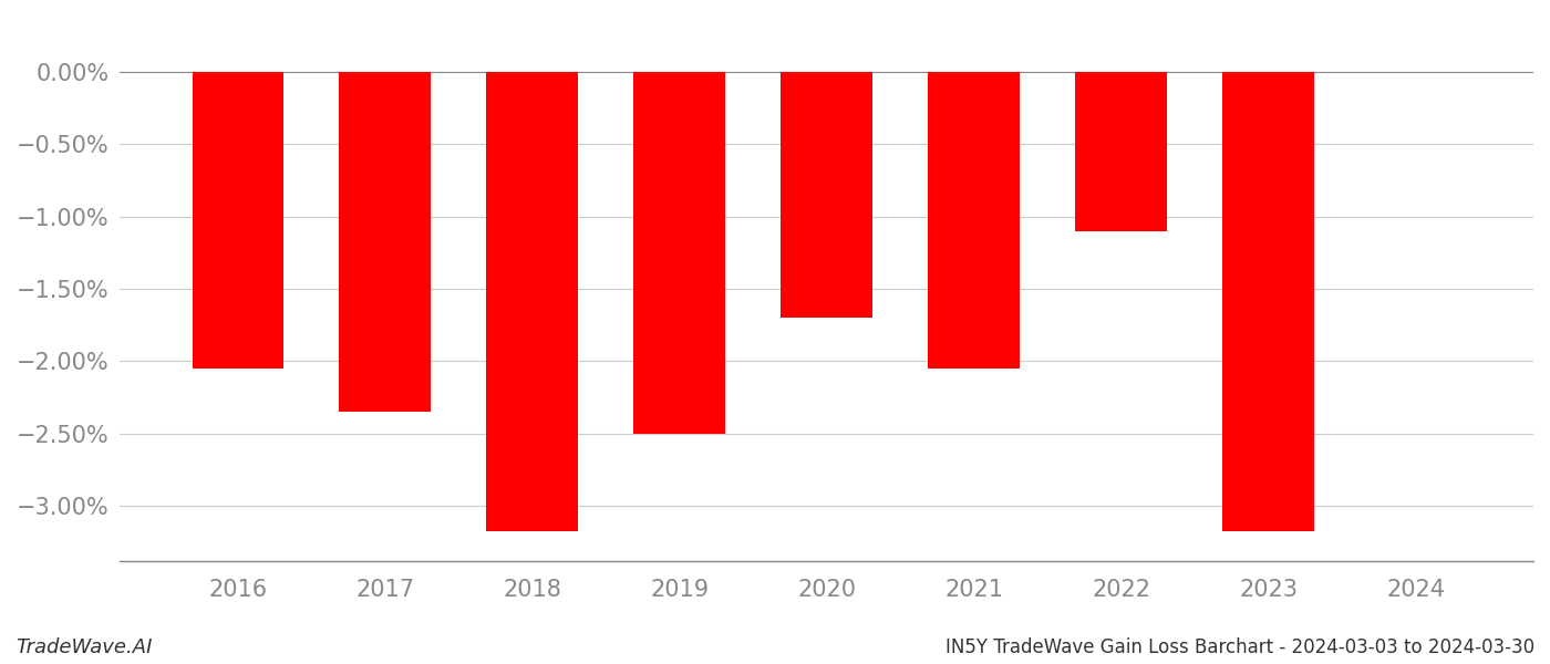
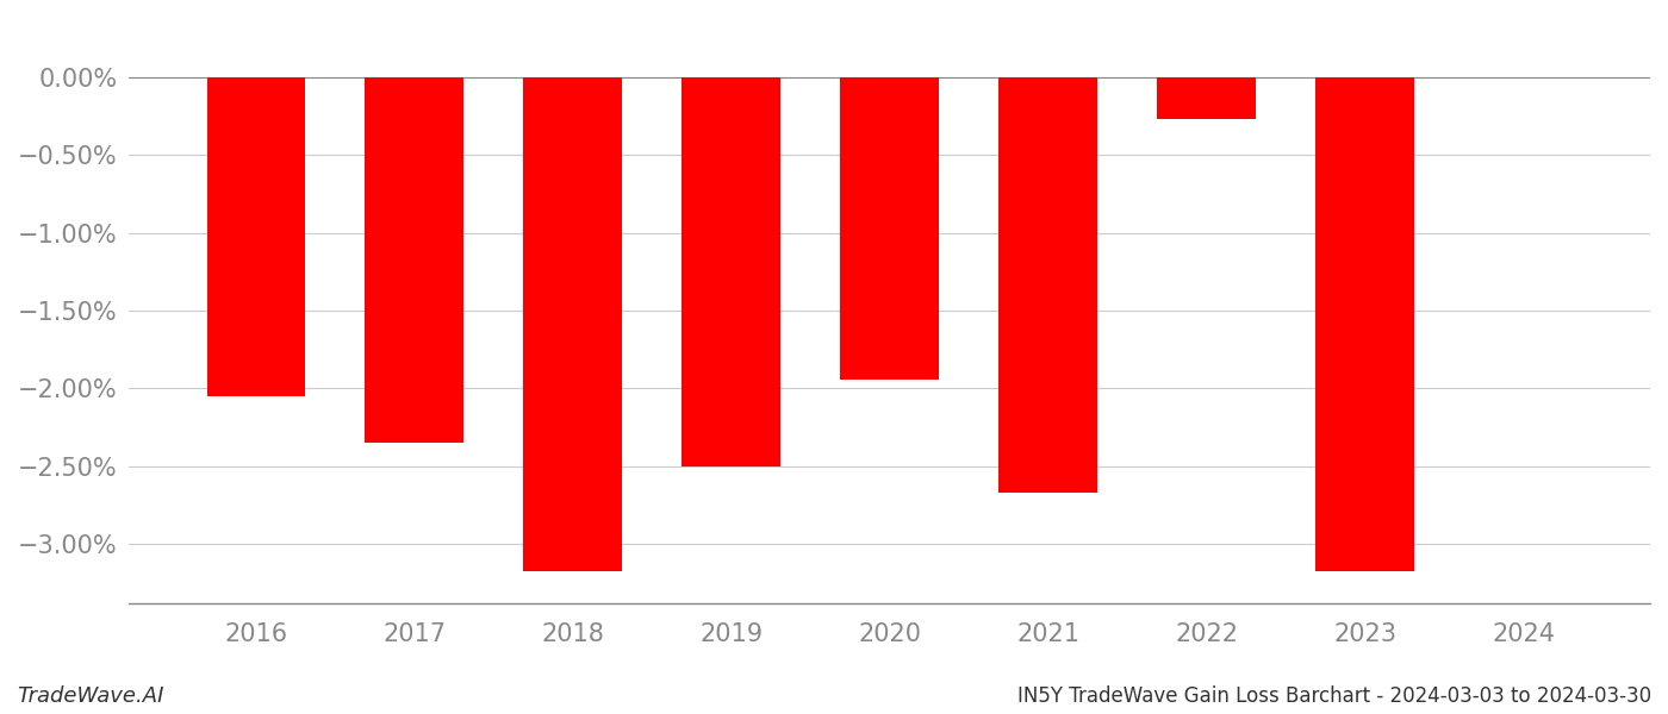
2020: -1.70% -> -1.94%
2021: -2.05% -> -2.67%
2022: -1.10% -> -0.27%
